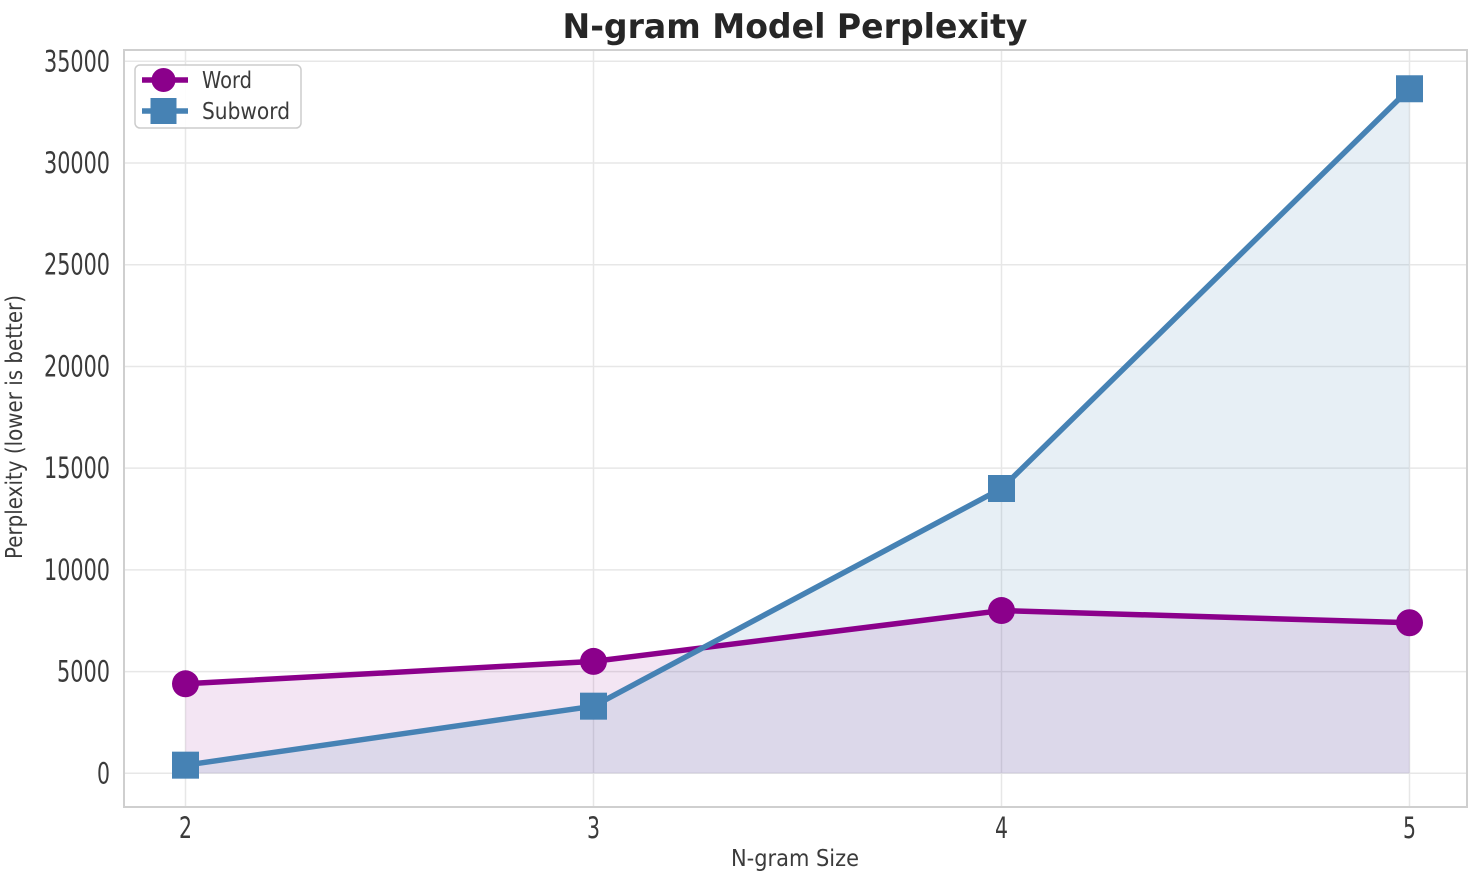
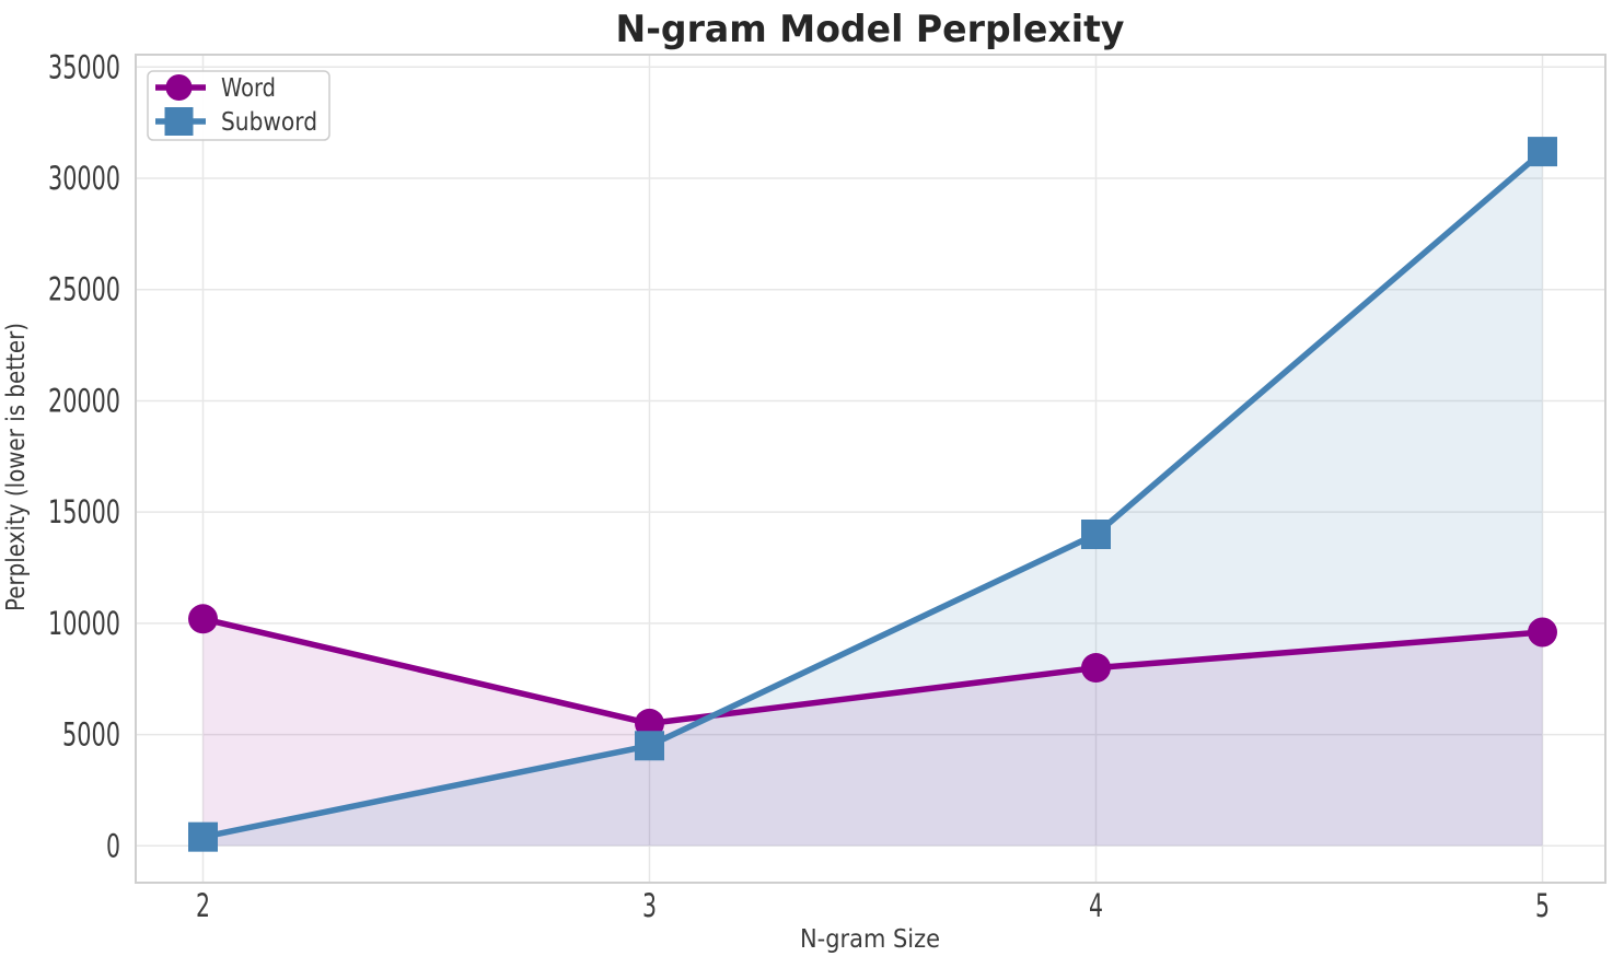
Word/2: 4400 -> 10200
Subword/3: 3300 -> 4500
Word/5: 7400 -> 9600
Subword/5: 33600 -> 31200
